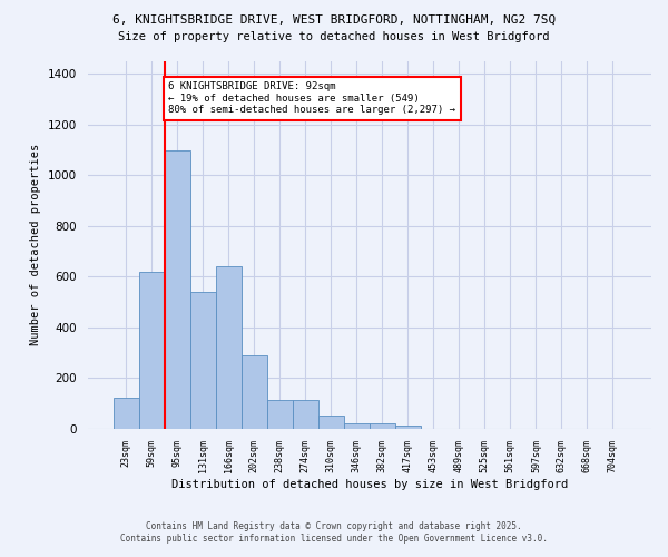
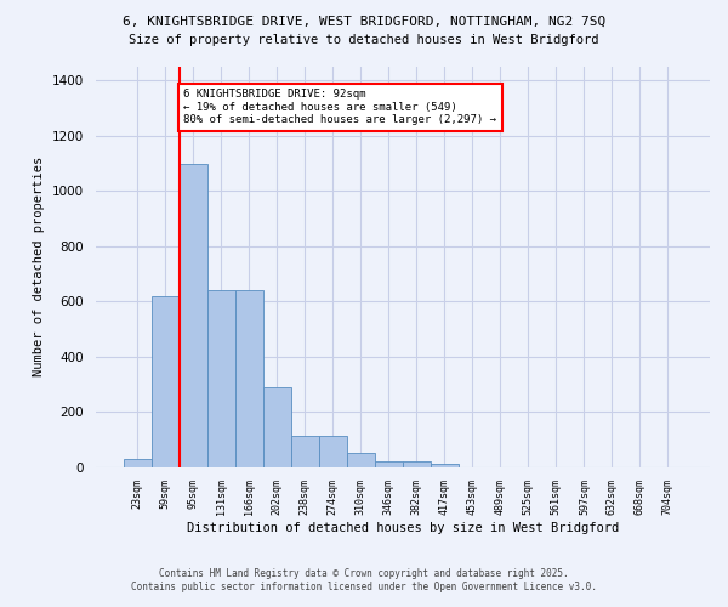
23sqm: 120 -> 30
131sqm: 540 -> 640
